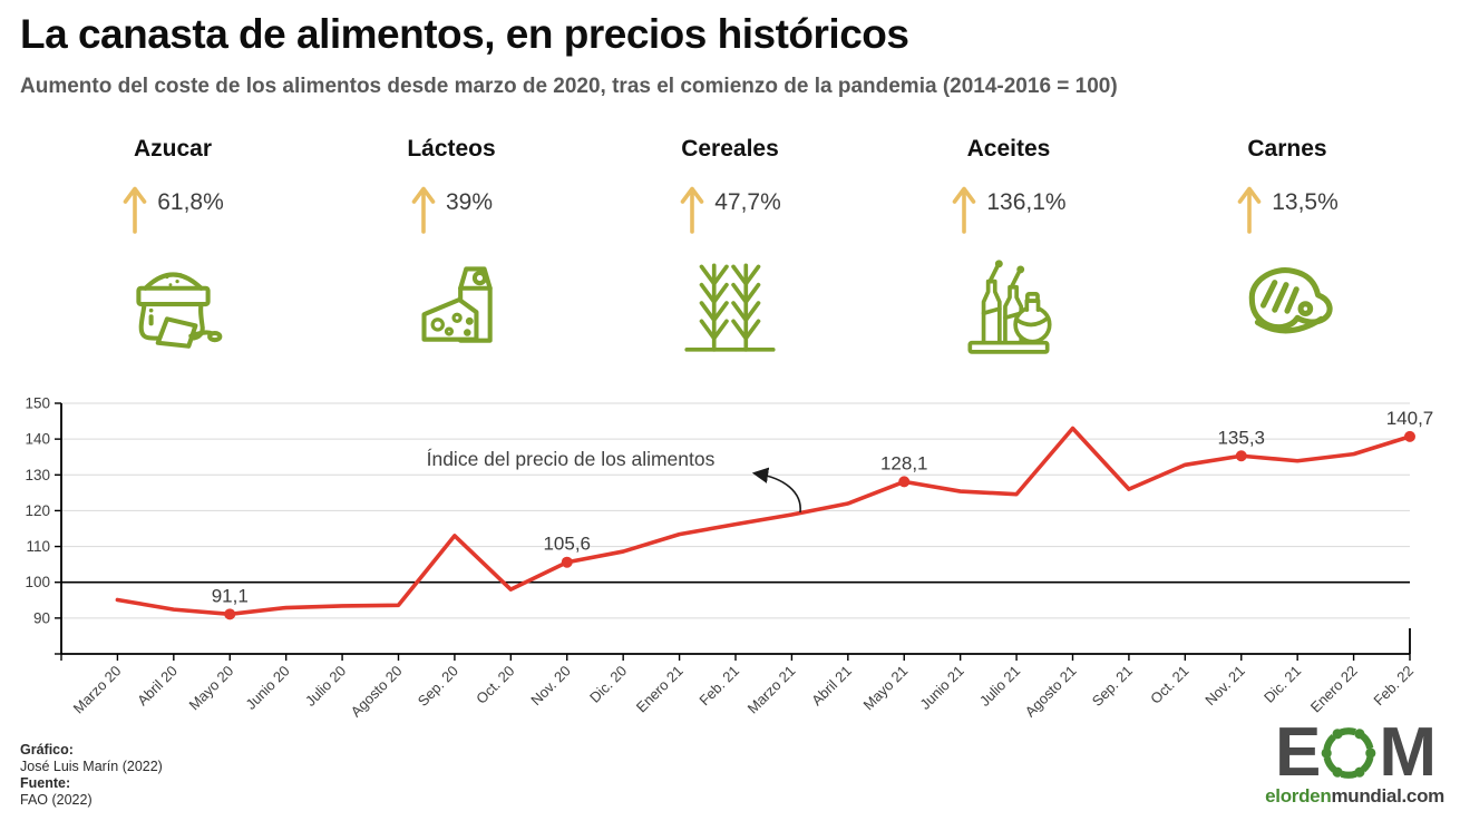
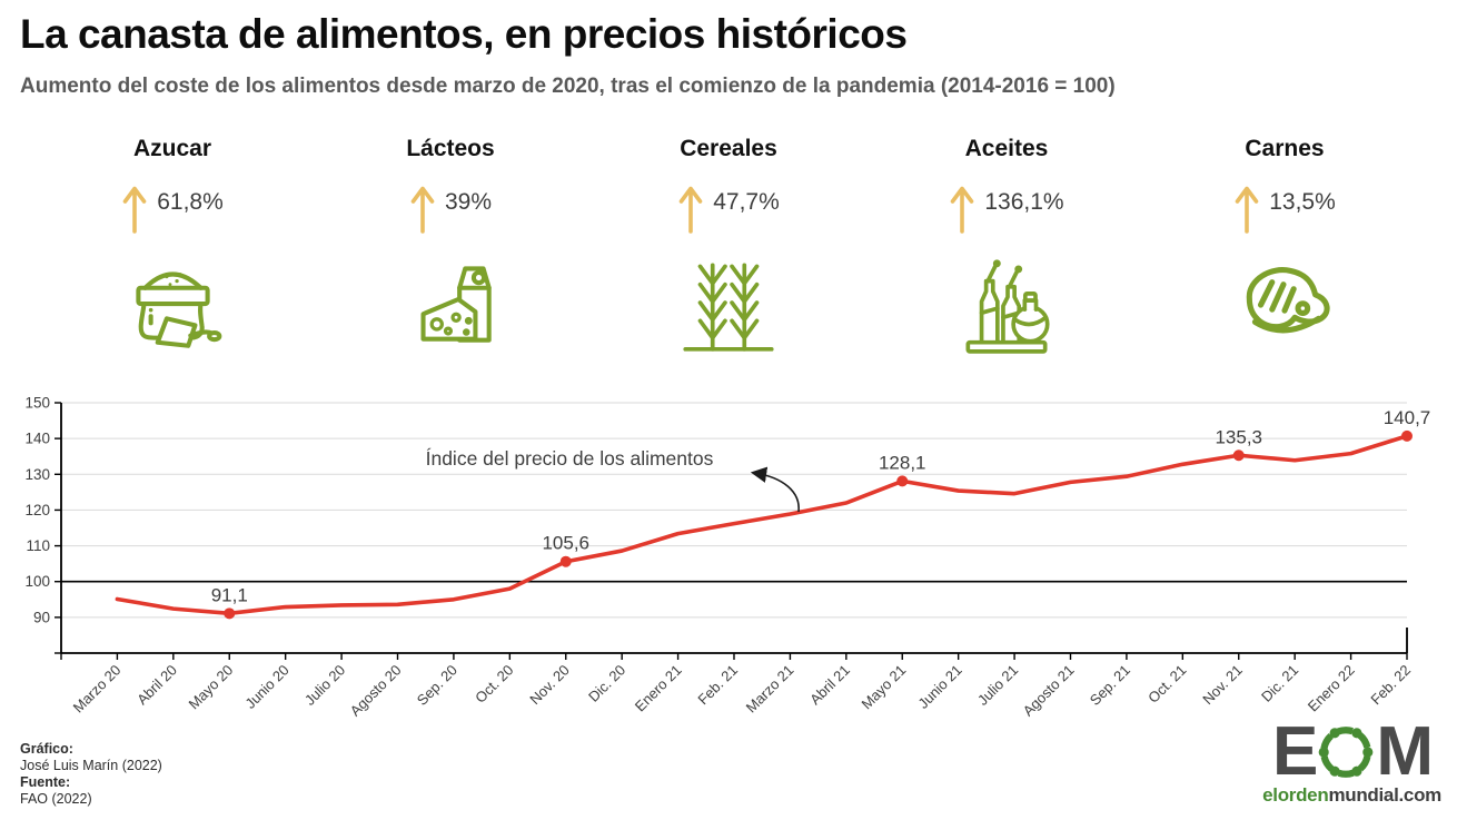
Sep. 20: 113 -> 95
Agosto 21: 143 -> 128
Sep. 21: 126 -> 129
